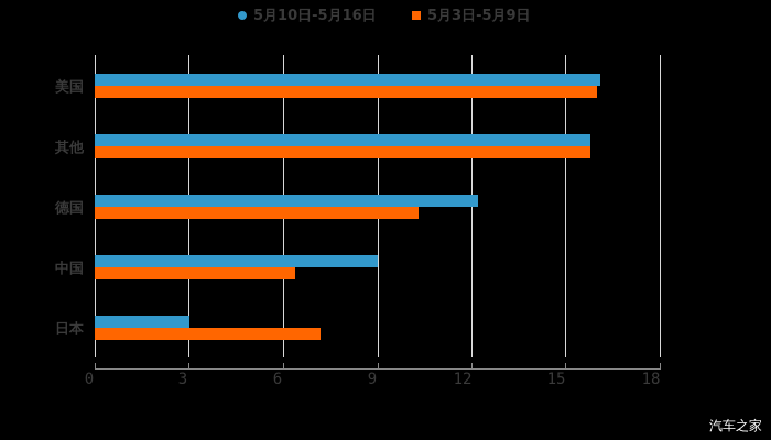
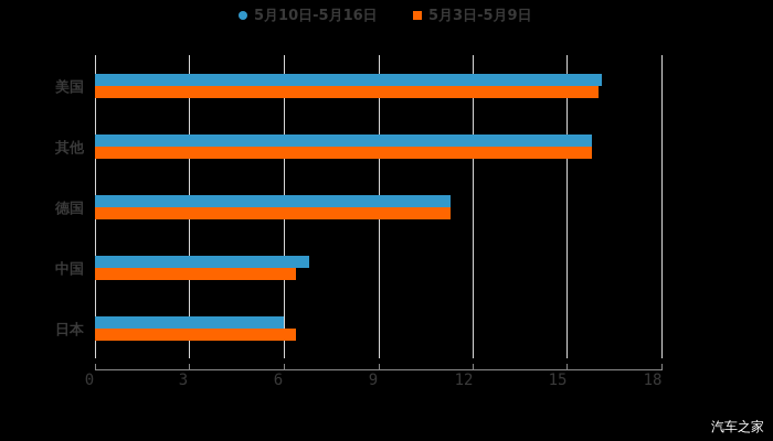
5月10日-5月16日/德国: 12.2 -> 11.3
5月3日-5月9日/德国: 10.3 -> 11.3
5月10日-5月16日/中国: 9.0 -> 6.8
5月10日-5月16日/日本: 3.0 -> 6.0
5月3日-5月9日/日本: 7.2 -> 6.4
